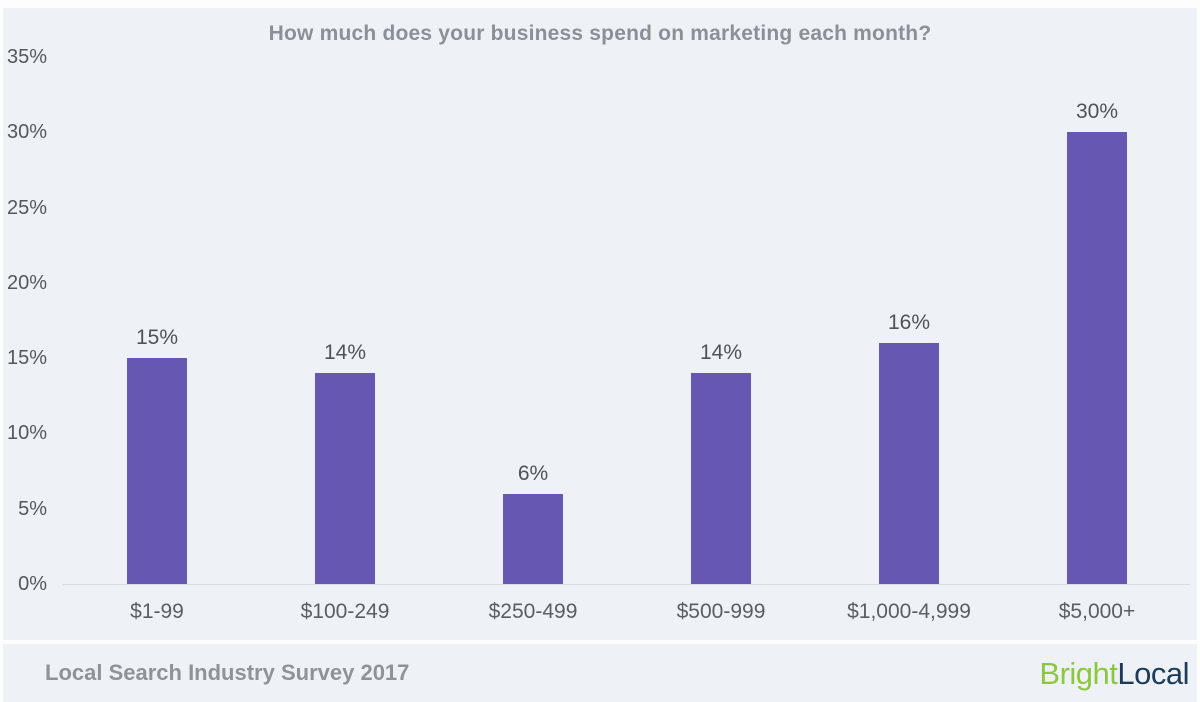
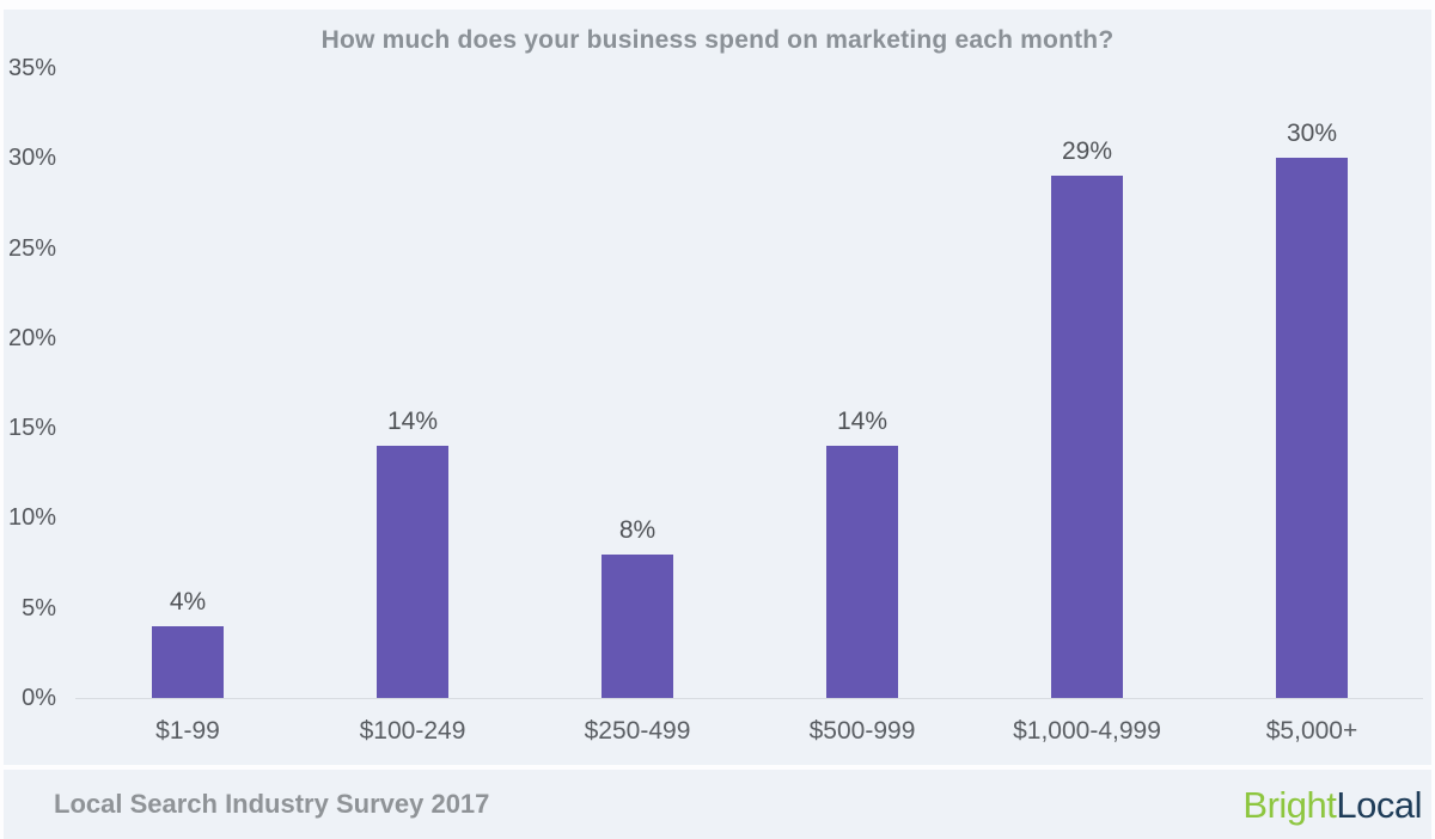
$1-99: 15% -> 4%
$250-499: 6% -> 8%
$1,000-4,999: 16% -> 29%
